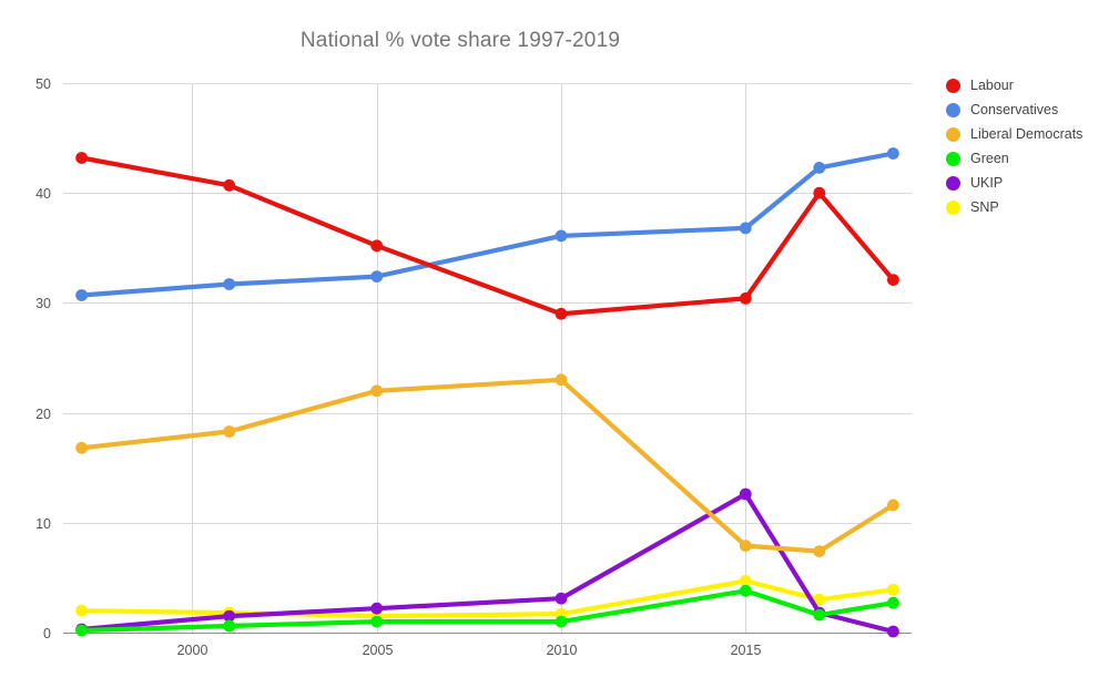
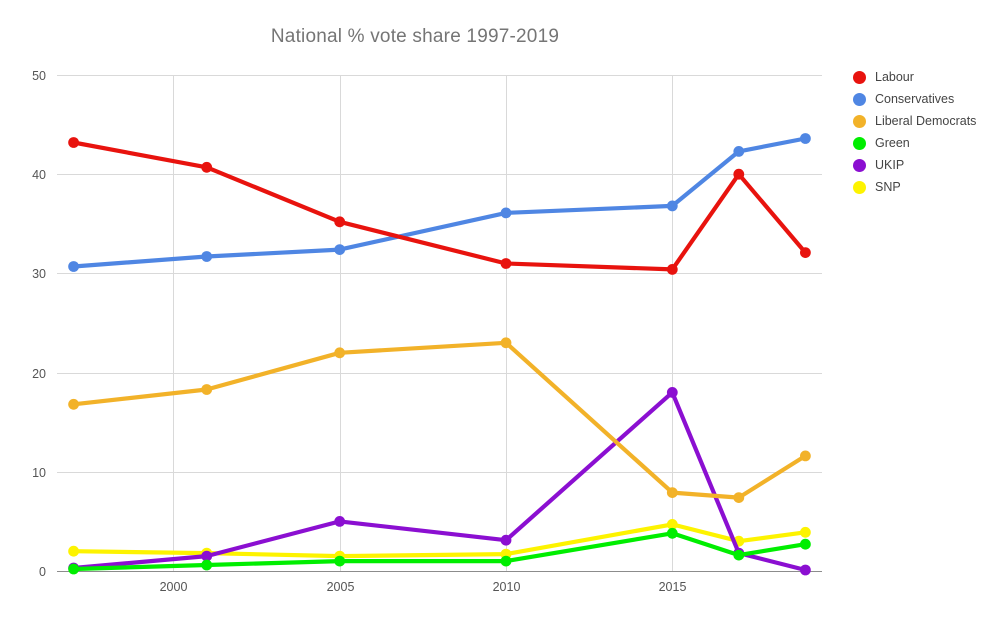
UKIP/2005: 2 -> 5
Labour/2010: 29 -> 31
UKIP/2015: 13 -> 18
